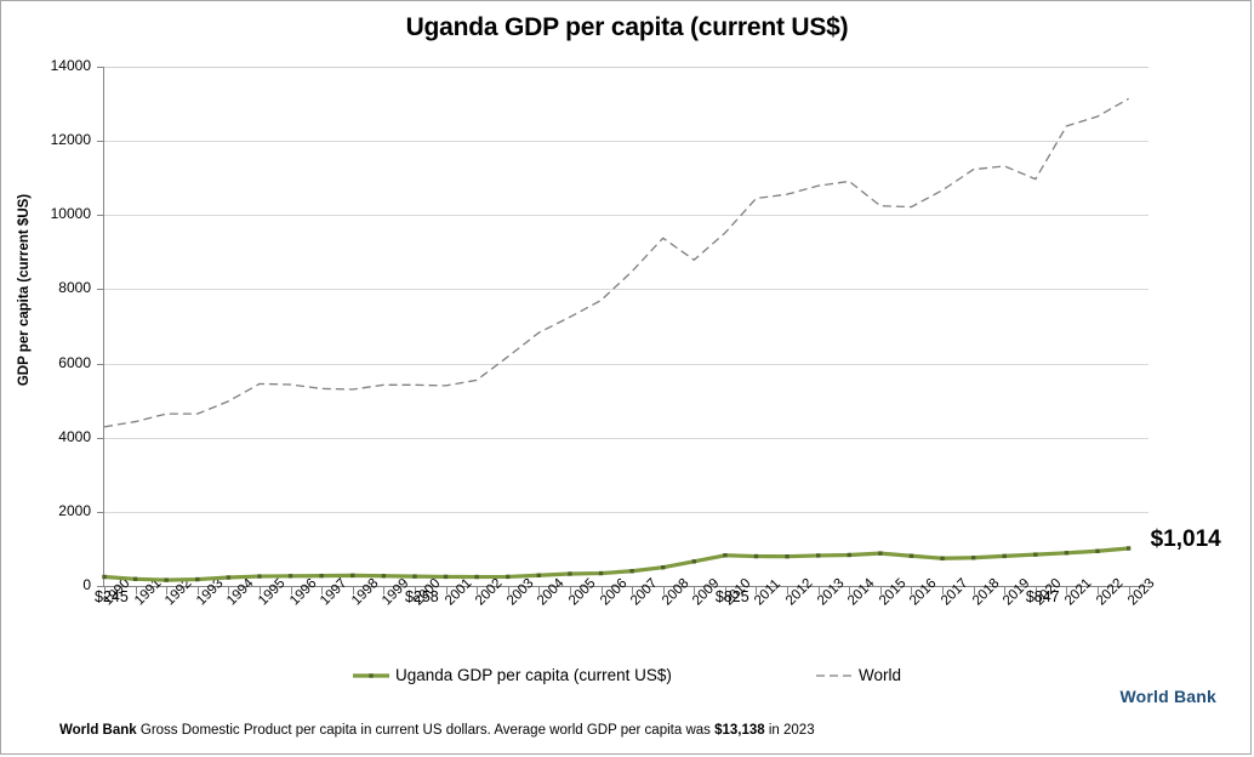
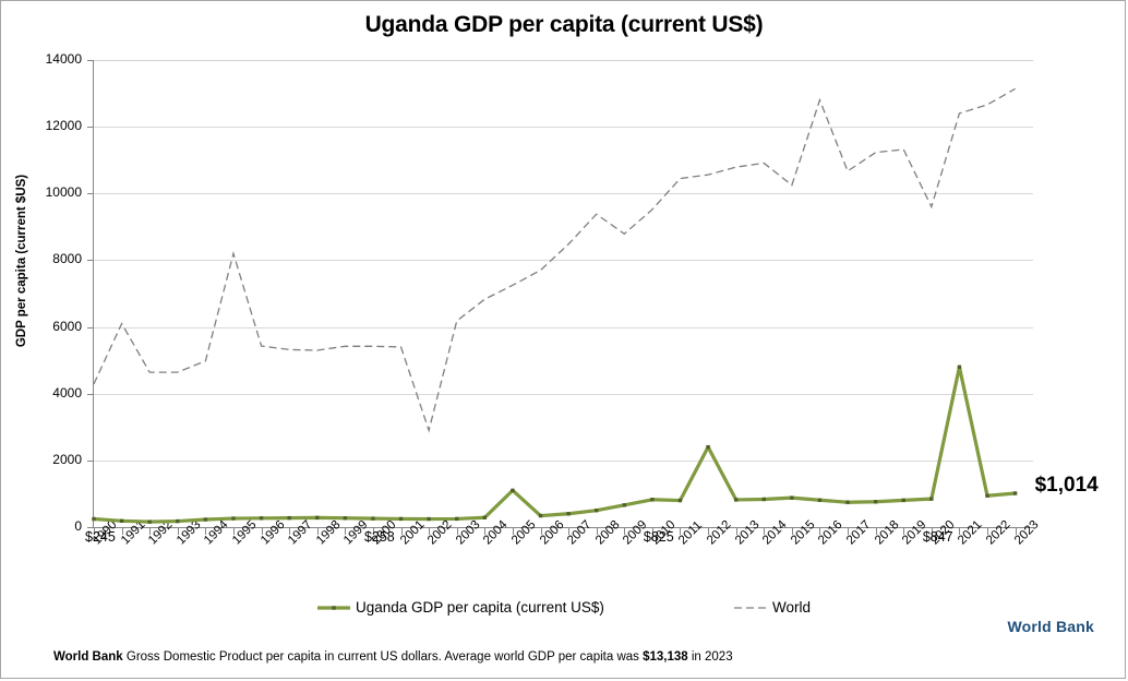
World/1991: 4400 -> 6100
World/1995: 5400 -> 8200
World/2002: 5600 -> 2900
Uganda GDP per capita (current US$)/2005: 300 -> 1100
Uganda GDP per capita (current US$)/2012: 800 -> 2400
World/2016: 10200 -> 12800
World/2020: 11000 -> 9600
Uganda GDP per capita (current US$)/2021: 900 -> 4800
